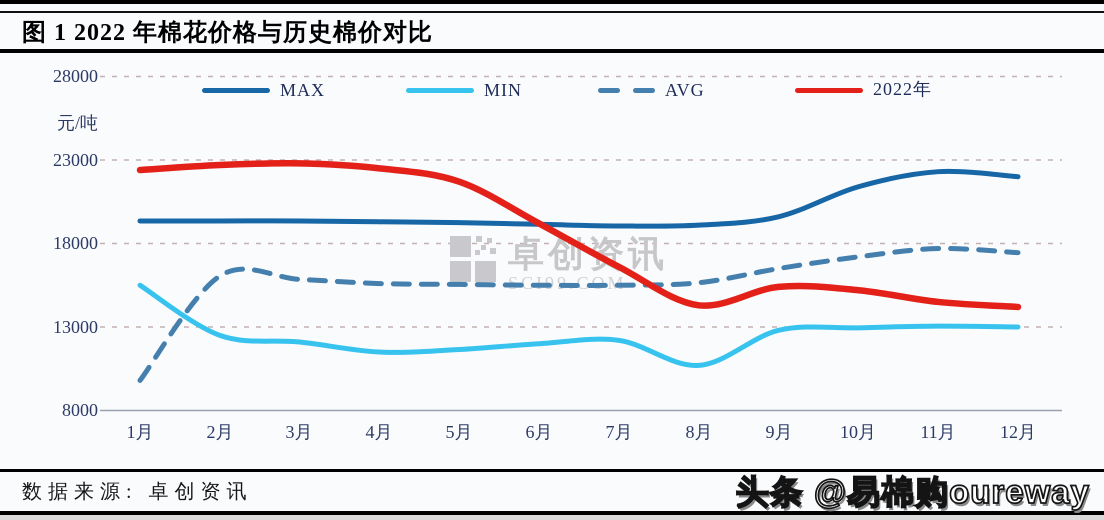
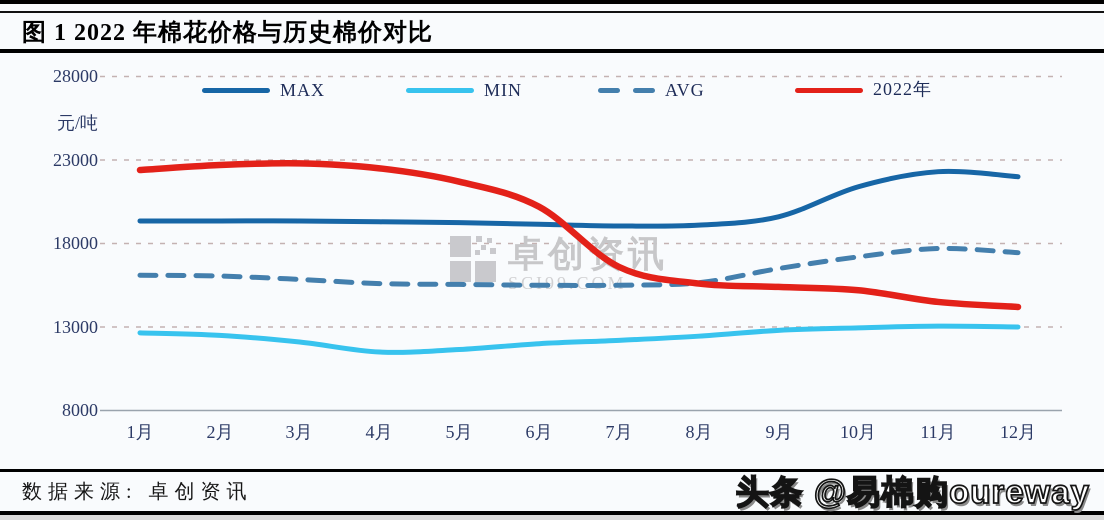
MIN/1月: 15500 -> 12600
AVG/1月: 9800 -> 16100
2022年/6月: 19200 -> 20200
MIN/8月: 10700 -> 12400
2022年/8月: 14300 -> 15600
